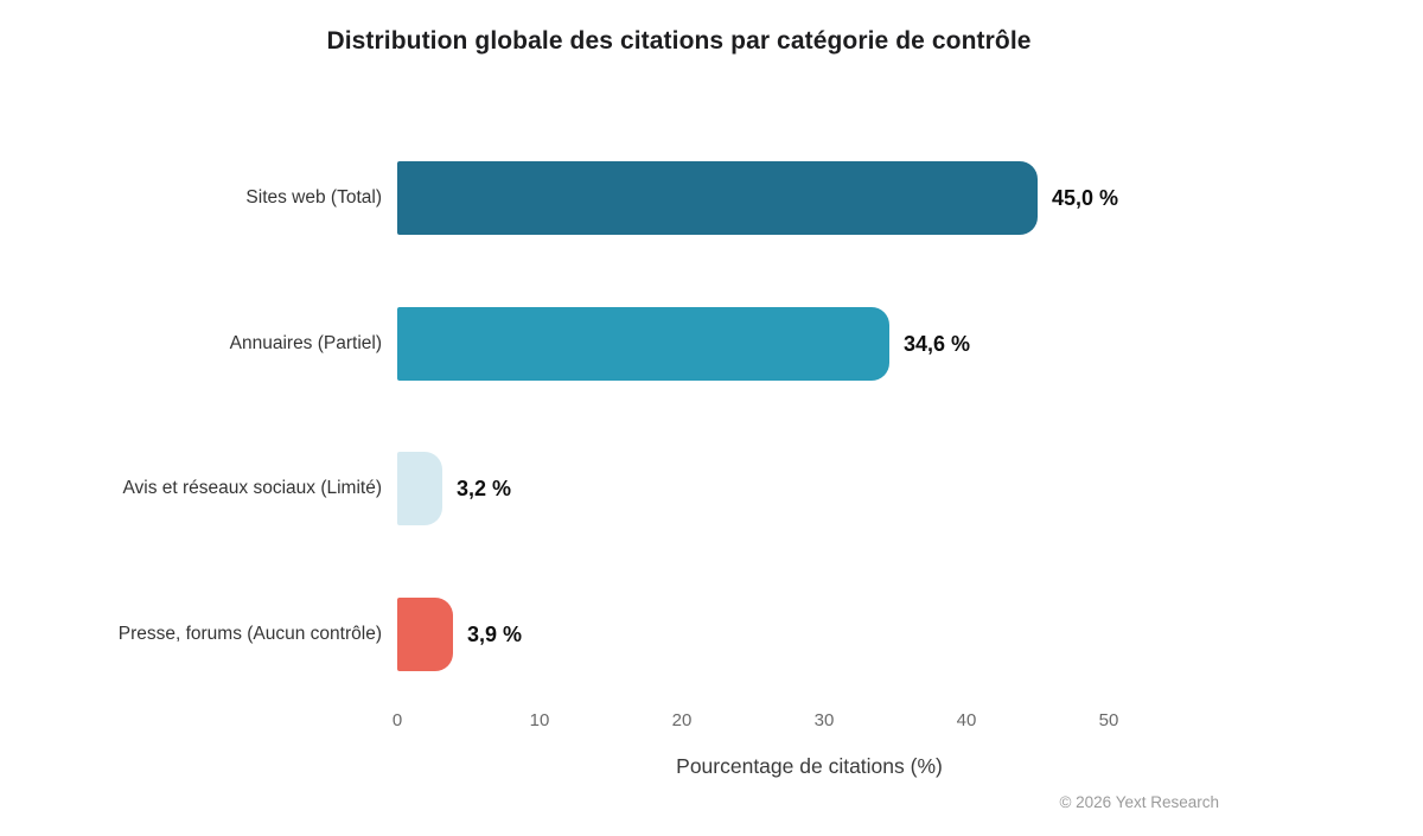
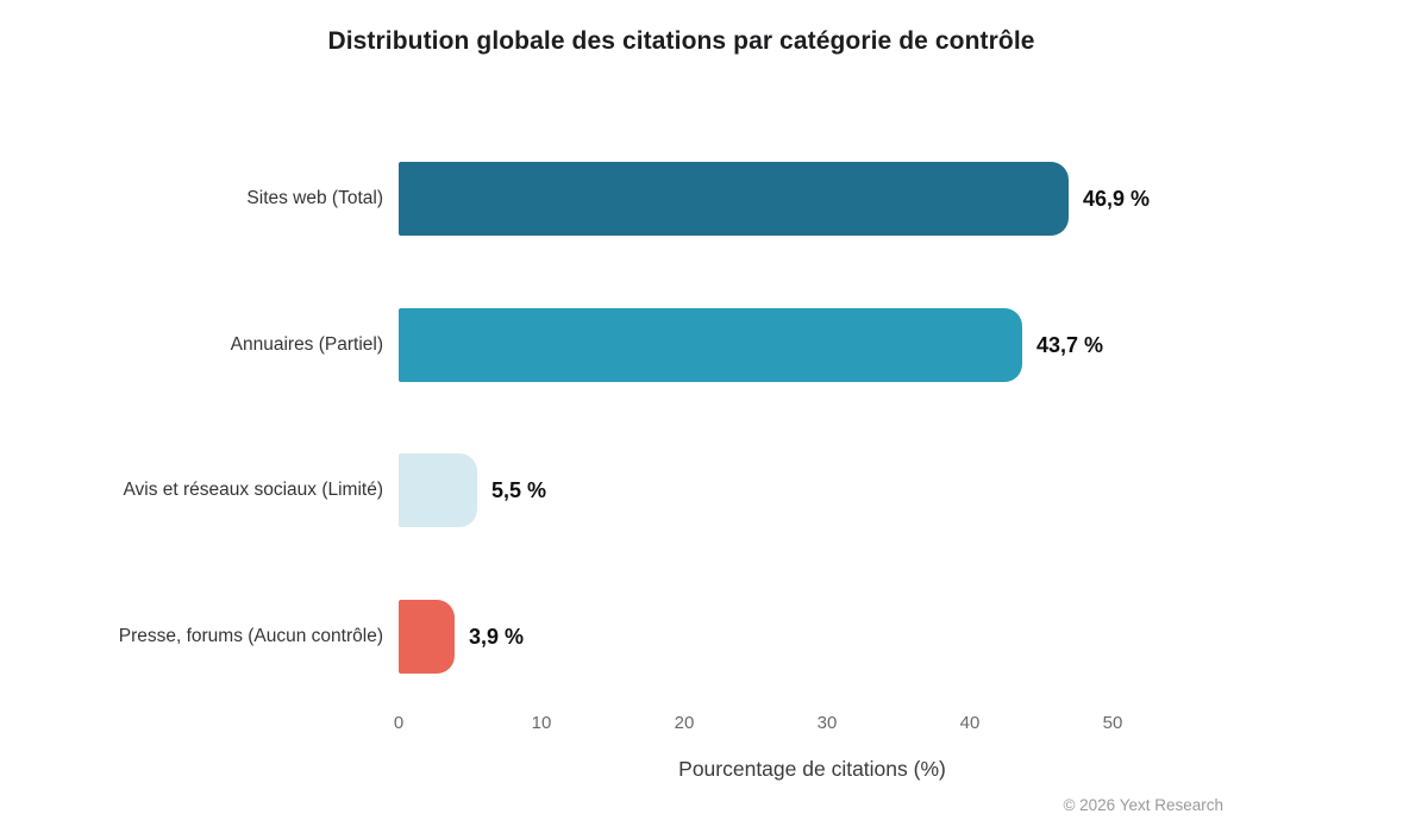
Sites web (Total): 45,0 -> 46,9
Annuaires (Partiel): 34,6 -> 43,7
Avis et réseaux sociaux (Limité): 3,2 -> 5,5
